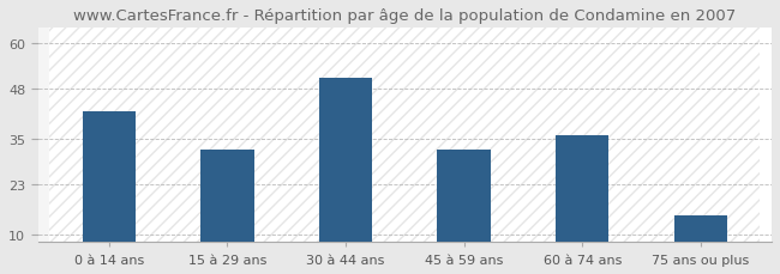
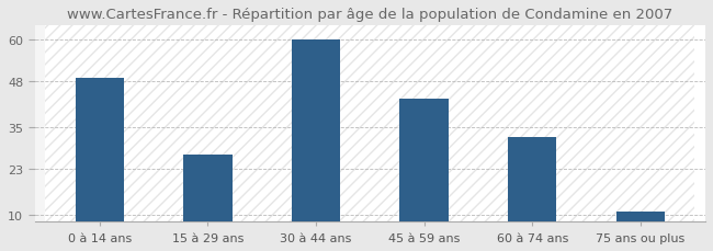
0 à 14 ans: 42 -> 49
15 à 29 ans: 32 -> 27
30 à 44 ans: 51 -> 60
45 à 59 ans: 32 -> 43
60 à 74 ans: 36 -> 32
75 ans ou plus: 15 -> 11
